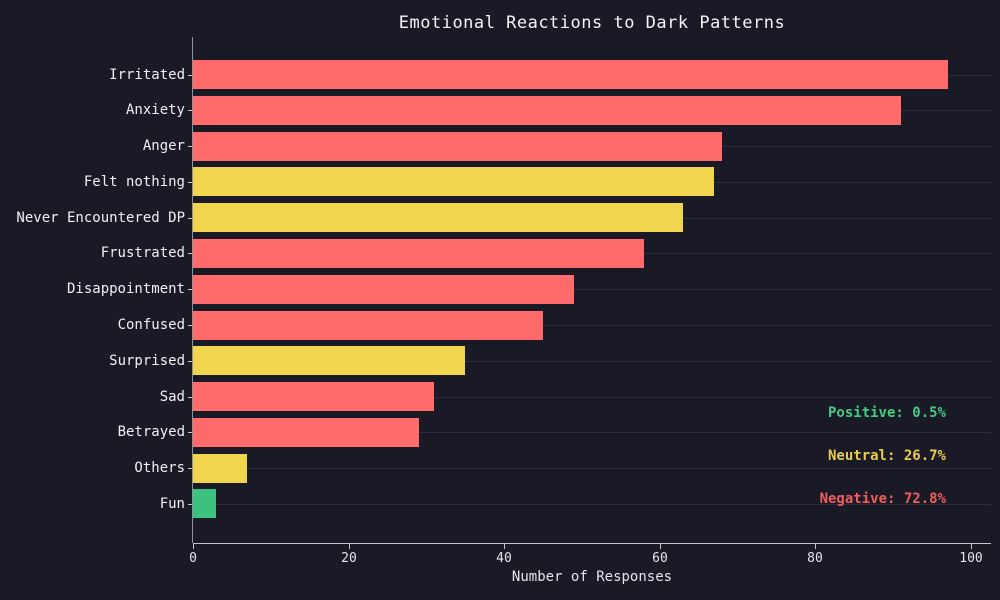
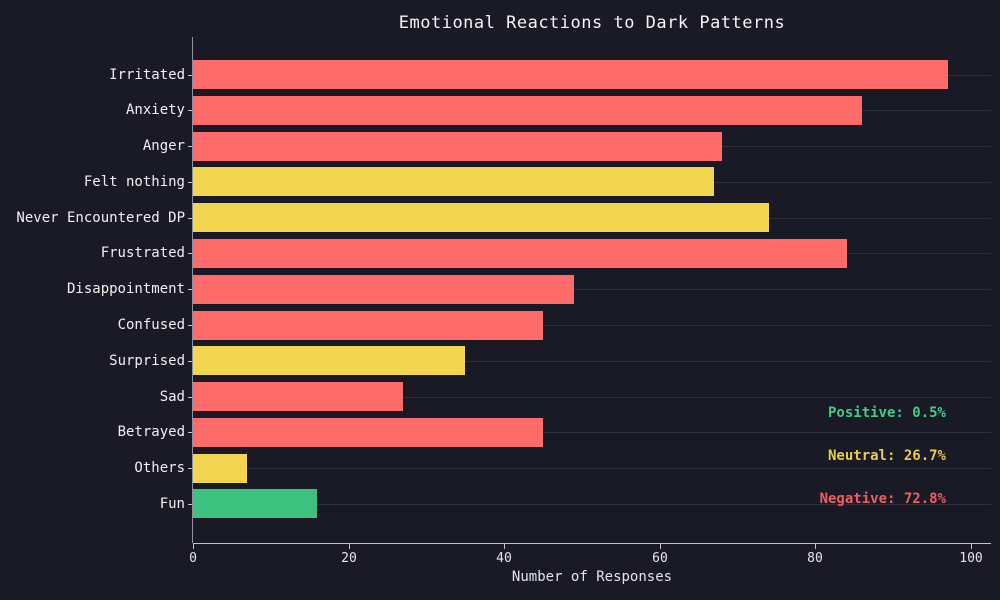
Anxiety: 91 -> 86
Never Encountered DP: 63 -> 74
Frustrated: 58 -> 84
Sad: 31 -> 27
Betrayed: 29 -> 45
Fun: 3 -> 16
